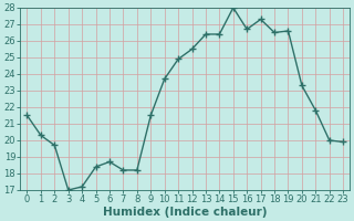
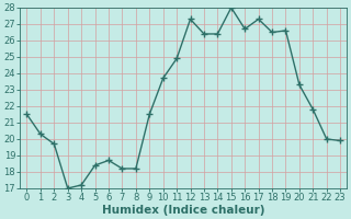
12: 25.5 -> 27.3
